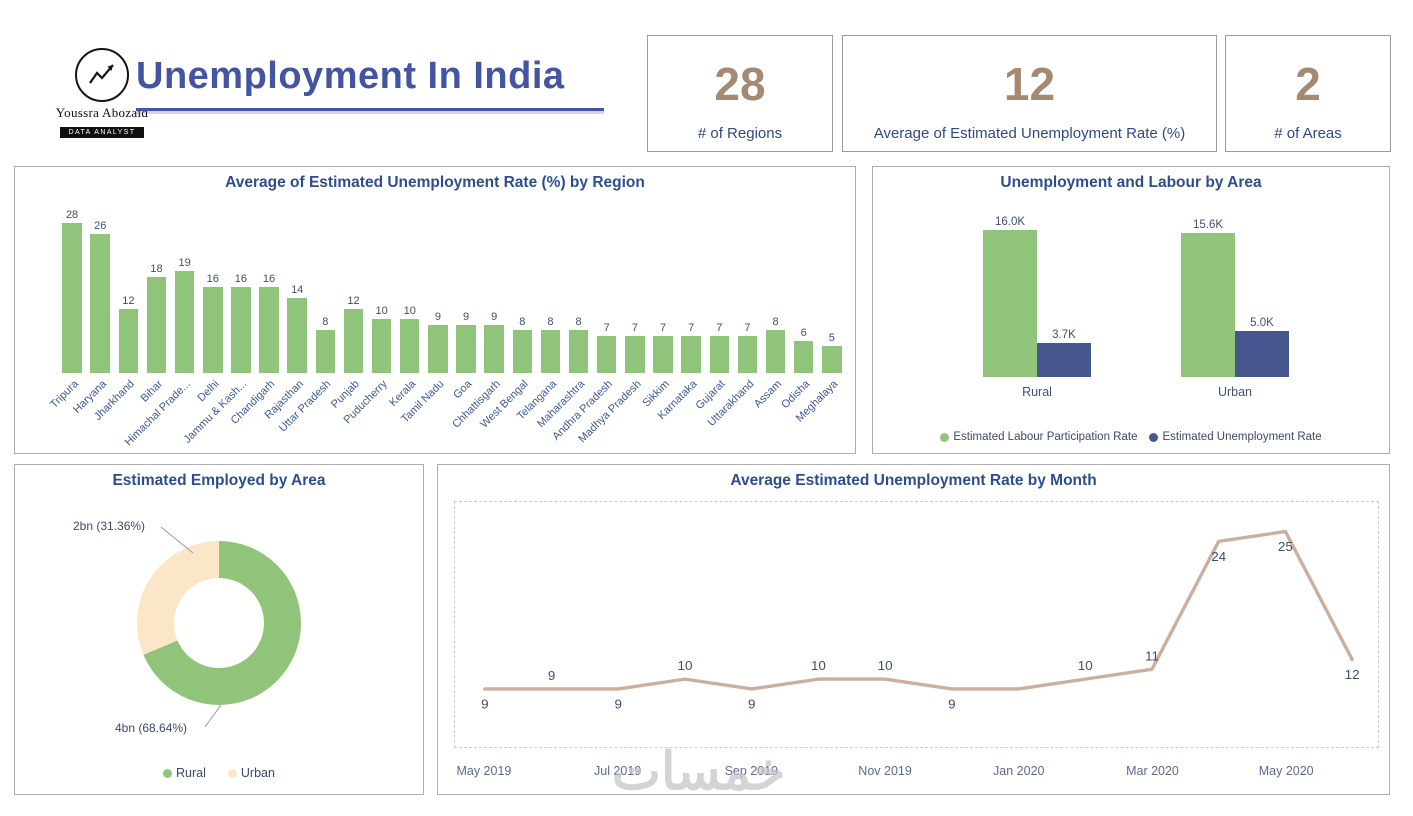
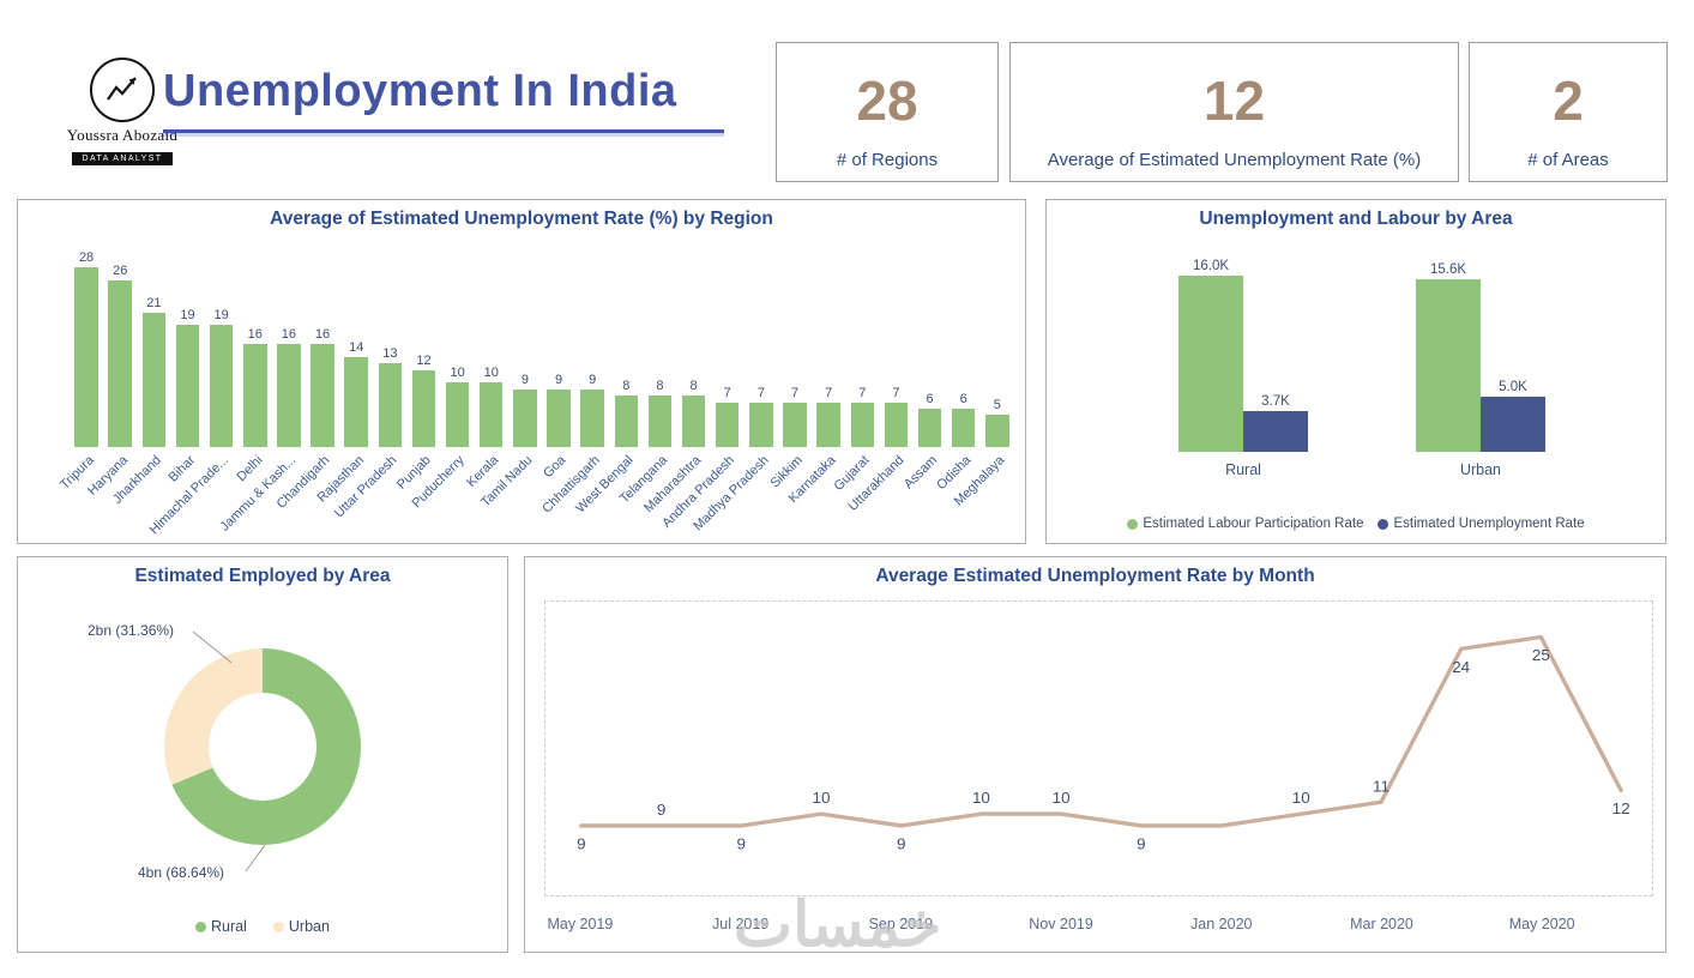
Average of Estimated Unemployment Rate (%) by Region/Jharkhand: 12 -> 21
Average of Estimated Unemployment Rate (%) by Region/Bihar: 18 -> 19
Average of Estimated Unemployment Rate (%) by Region/Uttar Pradesh: 8 -> 13
Average of Estimated Unemployment Rate (%) by Region/Assam: 8 -> 6
